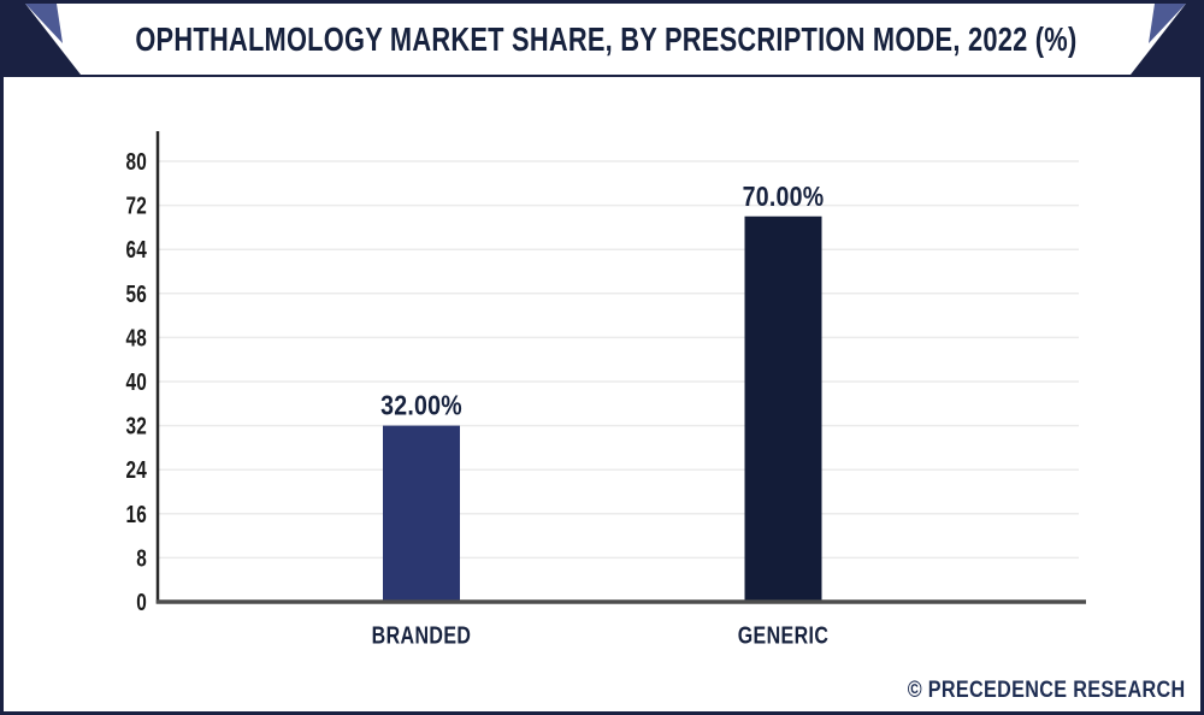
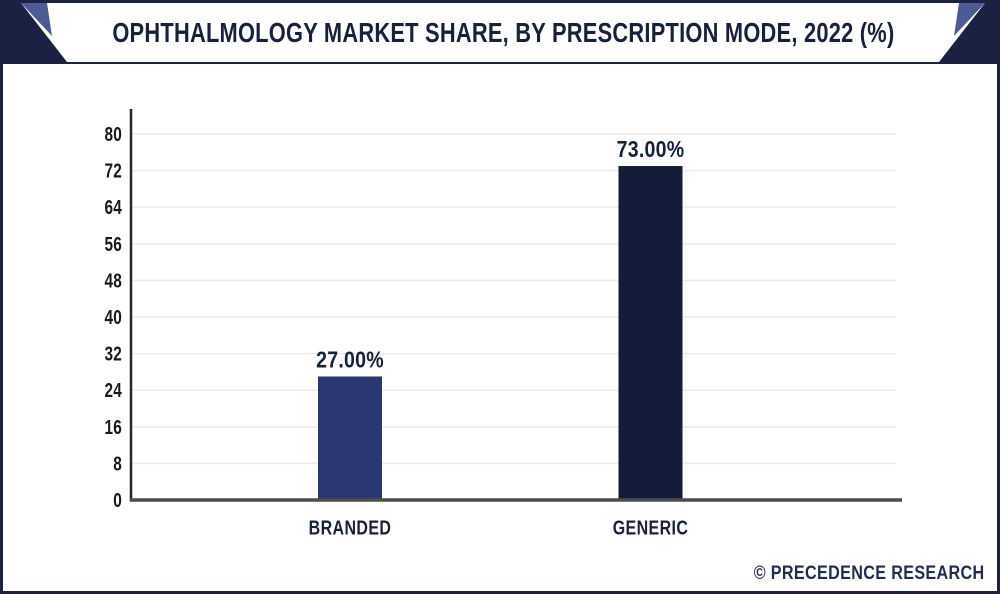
BRANDED: 32.00% -> 27.00%
GENERIC: 70.00% -> 73.00%
